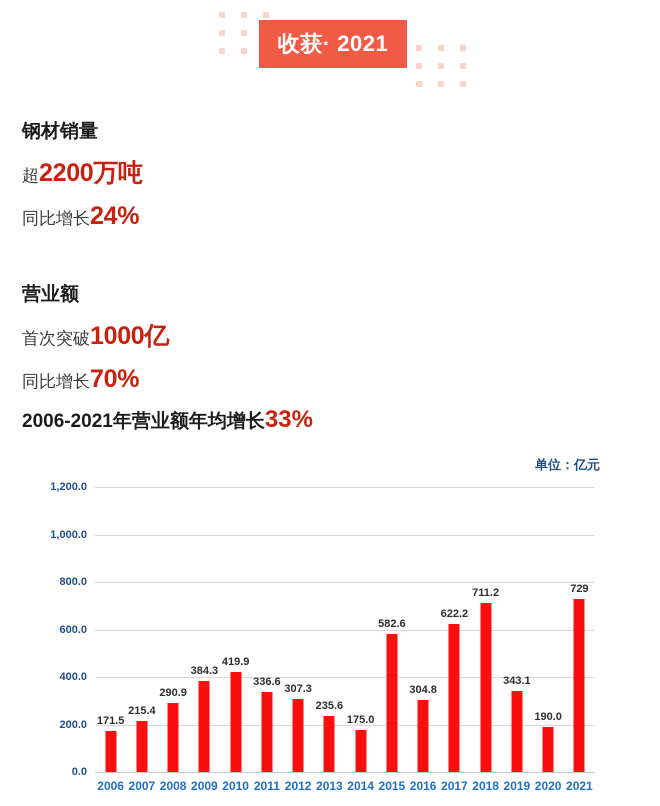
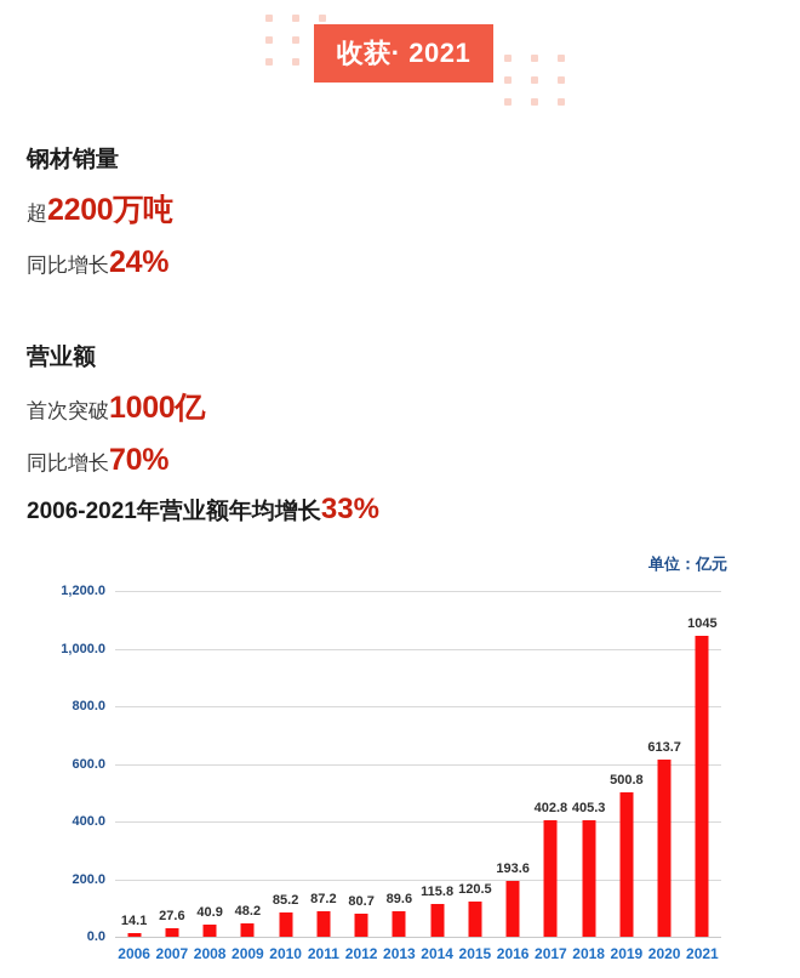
2006: 171.5 -> 14.1
2007: 215.4 -> 27.6
2008: 290.9 -> 40.9
2009: 384.3 -> 48.2
2010: 419.9 -> 85.2
2011: 336.6 -> 87.2
2012: 307.3 -> 80.7
2013: 235.6 -> 89.6
2014: 175.0 -> 115.8
2015: 582.6 -> 120.5
2016: 304.8 -> 193.6
2017: 622.2 -> 402.8
2018: 711.2 -> 405.3
2019: 343.1 -> 500.8
2020: 190.0 -> 613.7
2021: 729 -> 1045
